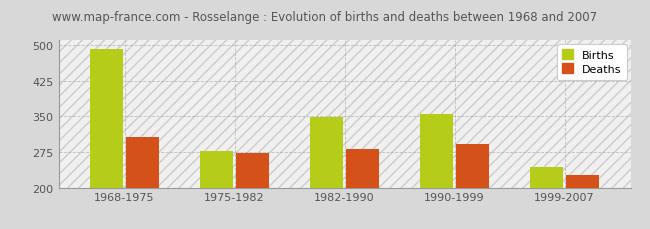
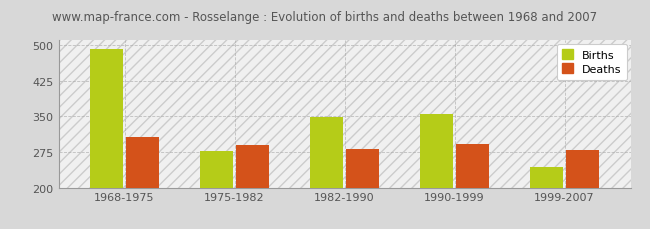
Deaths/1975-1982: 272 -> 290
Deaths/1999-2007: 226 -> 280
